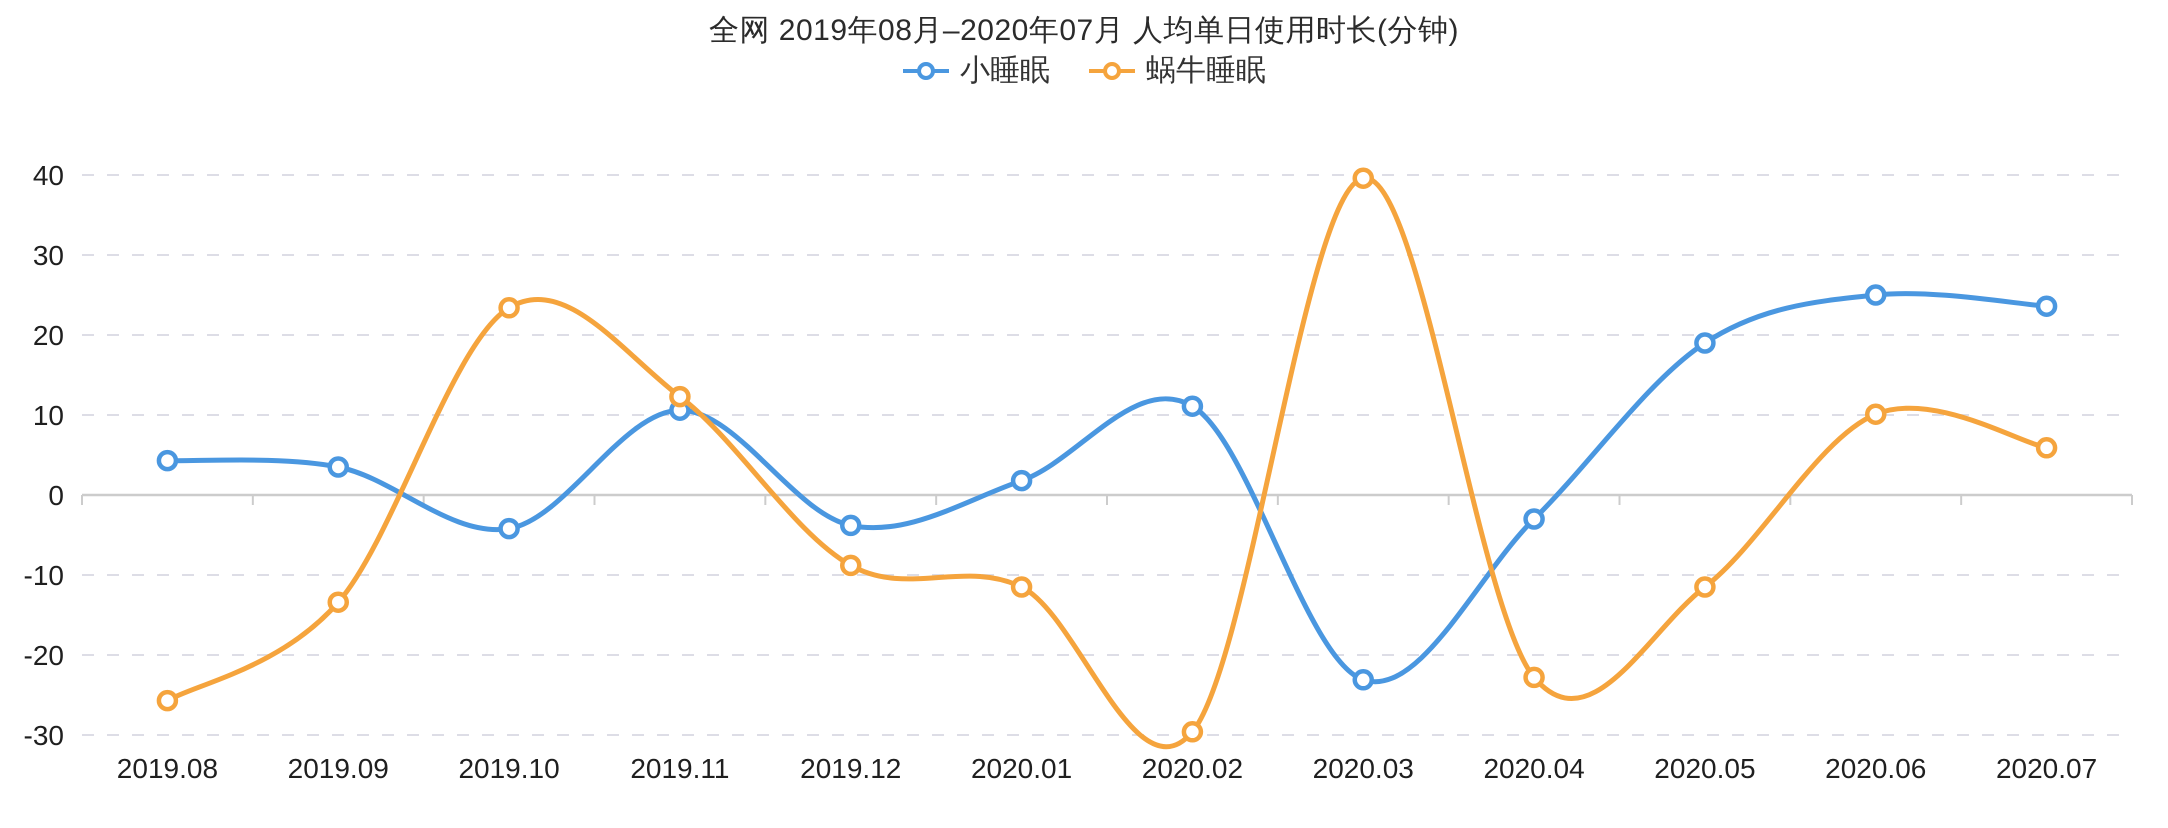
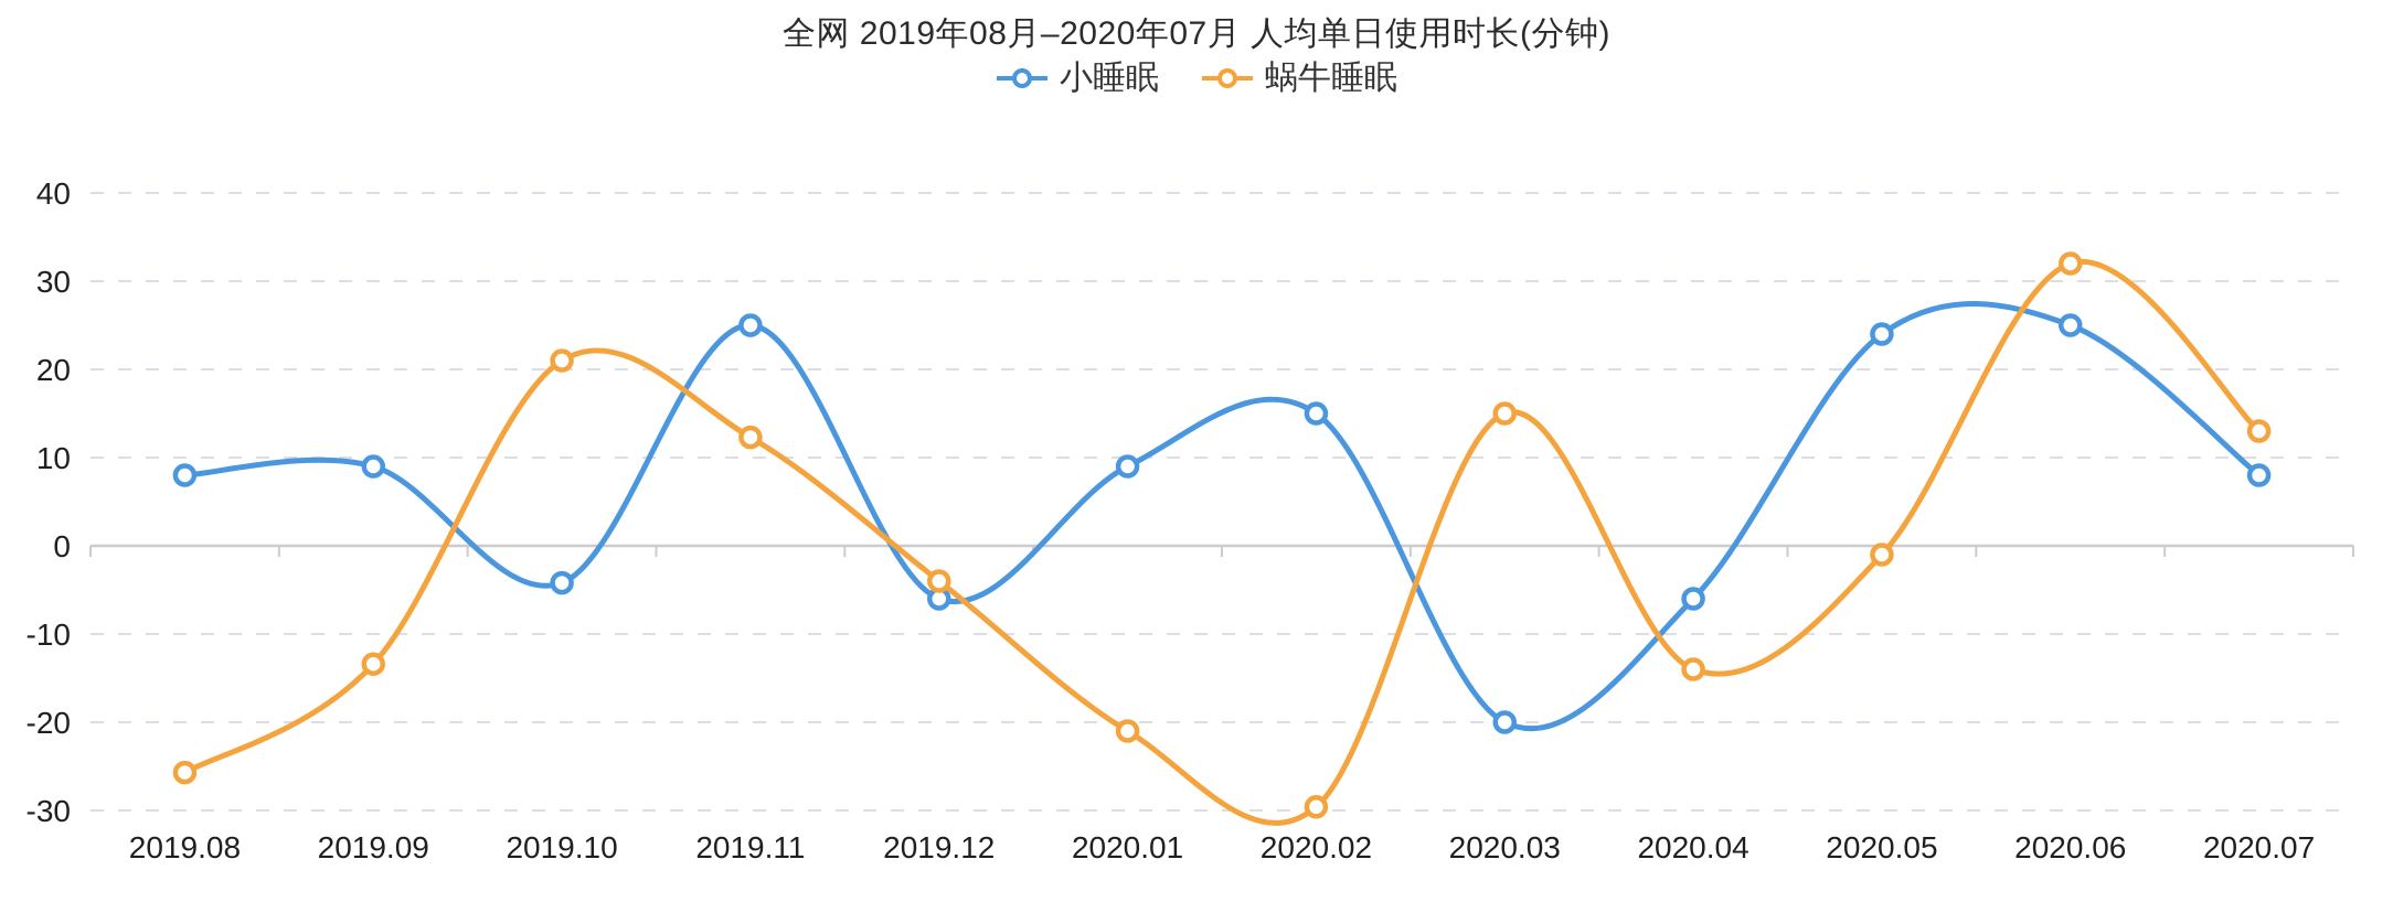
小睡眠/2019.08: 4 -> 8
小睡眠/2019.09: 4 -> 9
蜗牛睡眠/2019.10: 23 -> 21
小睡眠/2019.11: 11 -> 25
小睡眠/2019.12: -4 -> -6
蜗牛睡眠/2019.12: -9 -> -4
小睡眠/2020.01: 2 -> 9
蜗牛睡眠/2020.01: -12 -> -21
小睡眠/2020.02: 11 -> 15
小睡眠/2020.03: -23 -> -20
蜗牛睡眠/2020.03: 40 -> 15
小睡眠/2020.04: -3 -> -6
蜗牛睡眠/2020.04: -23 -> -14
小睡眠/2020.05: 19 -> 24
蜗牛睡眠/2020.05: -12 -> -1
蜗牛睡眠/2020.06: 10 -> 32
小睡眠/2020.07: 24 -> 8
蜗牛睡眠/2020.07: 6 -> 13
